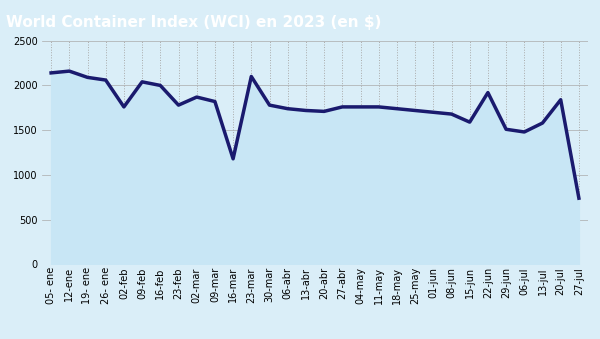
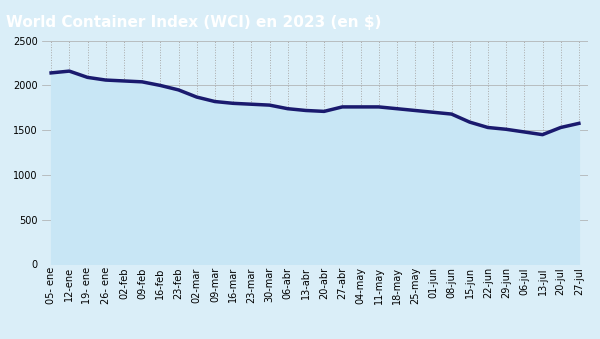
02-feb: 1760 -> 2050
23-feb: 1780 -> 1950
16-mar: 1180 -> 1800
23-mar: 2100 -> 1790
22-jun: 1920 -> 1530
13-jul: 1580 -> 1450
20-jul: 1840 -> 1530
27-jul: 740 -> 1580
